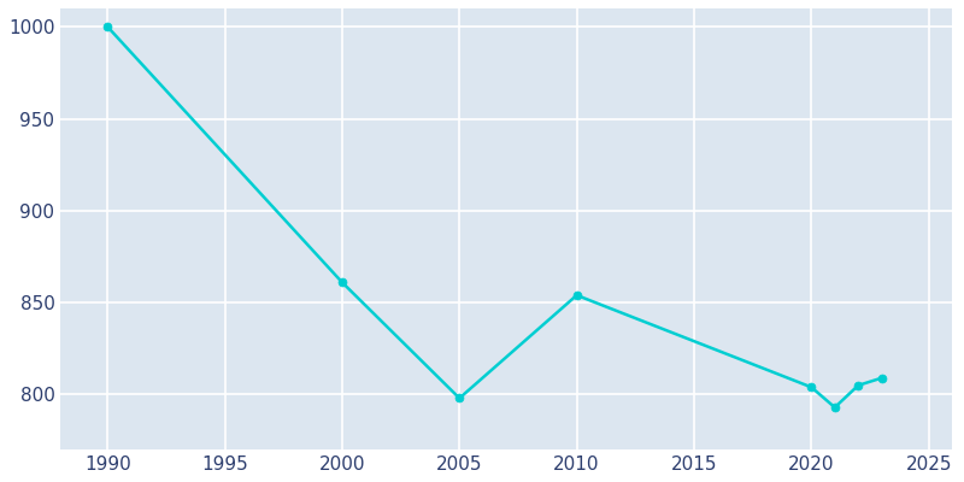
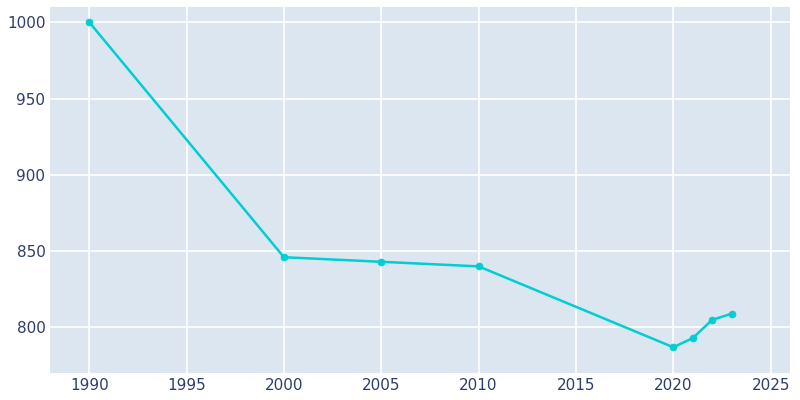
2000: 861 -> 846
2005: 798 -> 843
2010: 854 -> 840
2020: 804 -> 787
